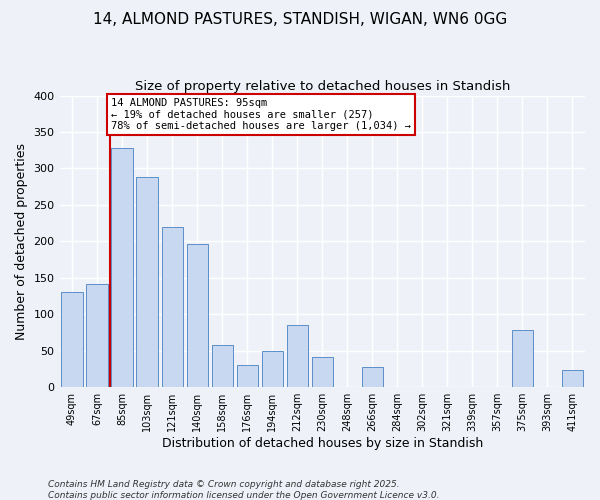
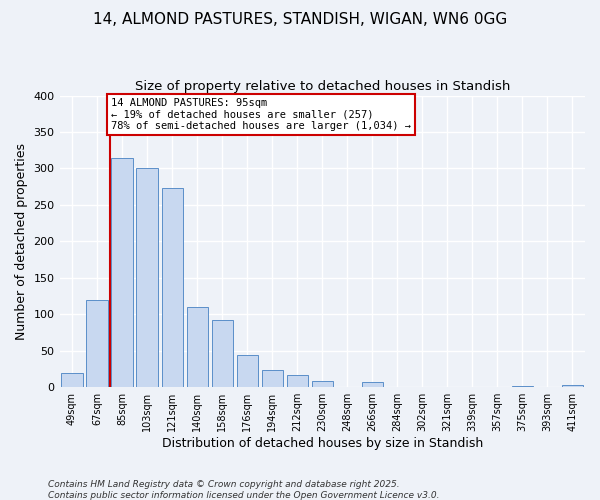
49sqm: 130 -> 20
67sqm: 142 -> 120
85sqm: 328 -> 315
103sqm: 288 -> 300
121sqm: 220 -> 273
140sqm: 196 -> 110
158sqm: 58 -> 92
176sqm: 30 -> 44
194sqm: 50 -> 23
212sqm: 86 -> 17
230sqm: 42 -> 8
266sqm: 28 -> 7
375sqm: 78 -> 1
411sqm: 24 -> 3
